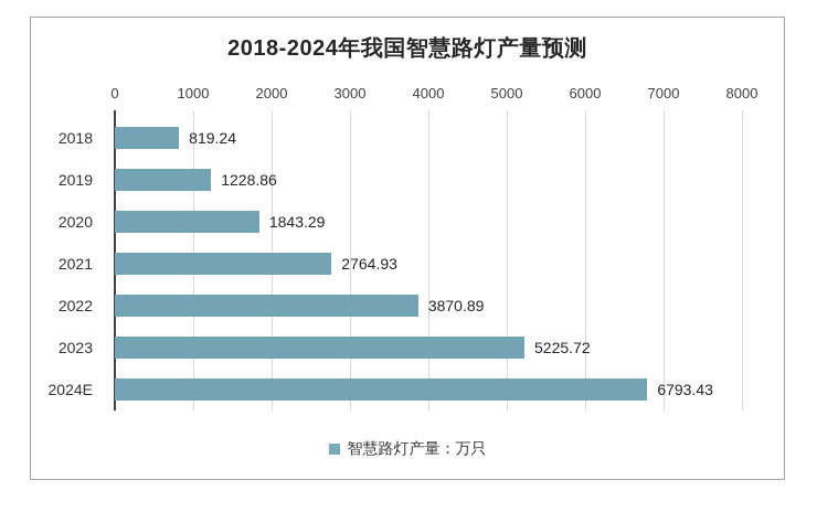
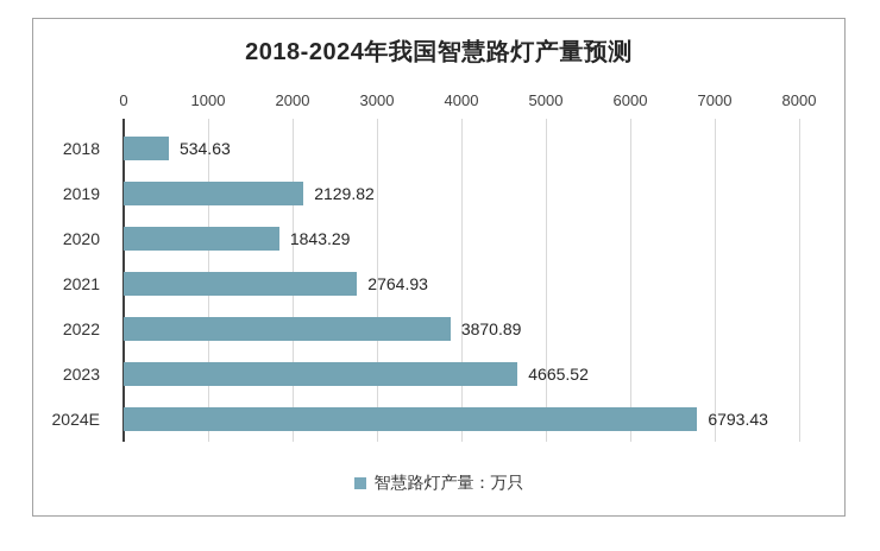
2018: 819.24 -> 534.63
2019: 1228.86 -> 2129.82
2023: 5225.72 -> 4665.52
